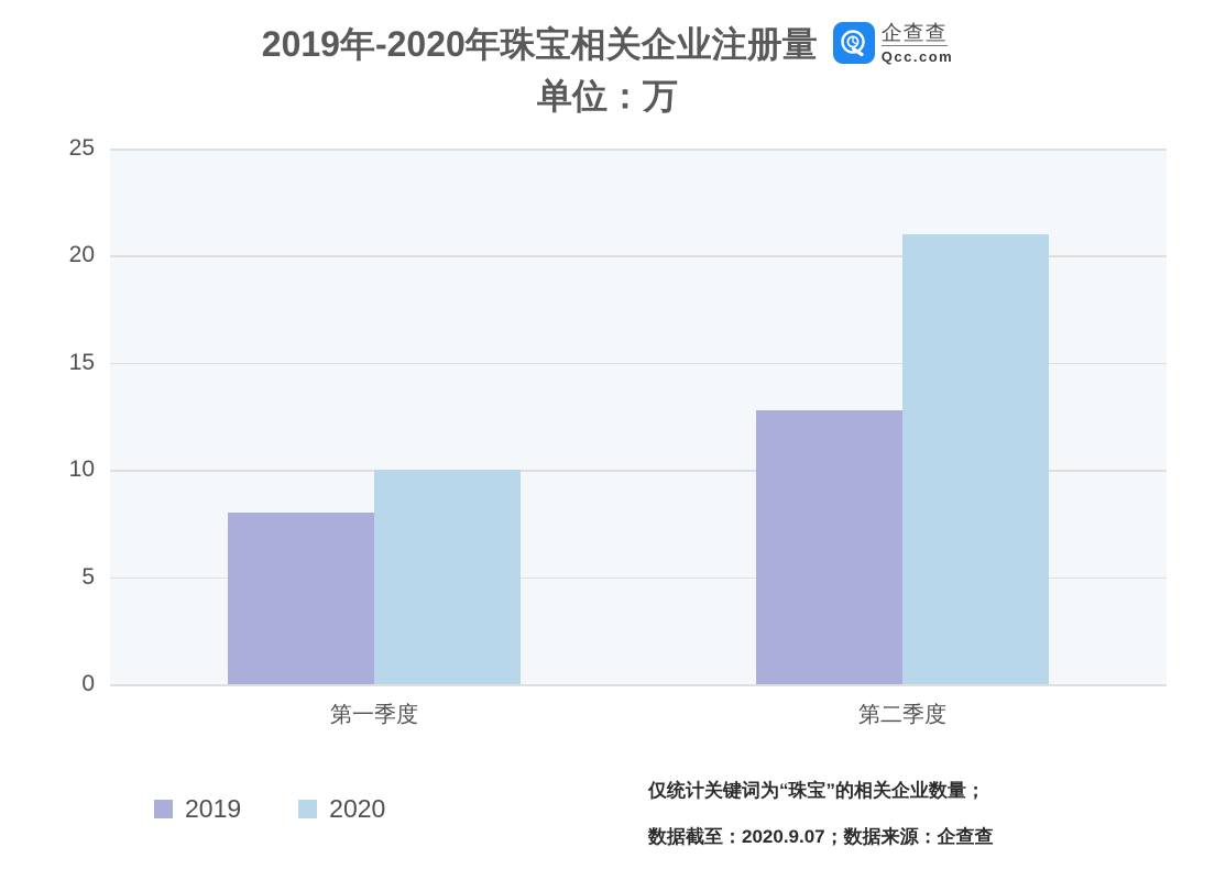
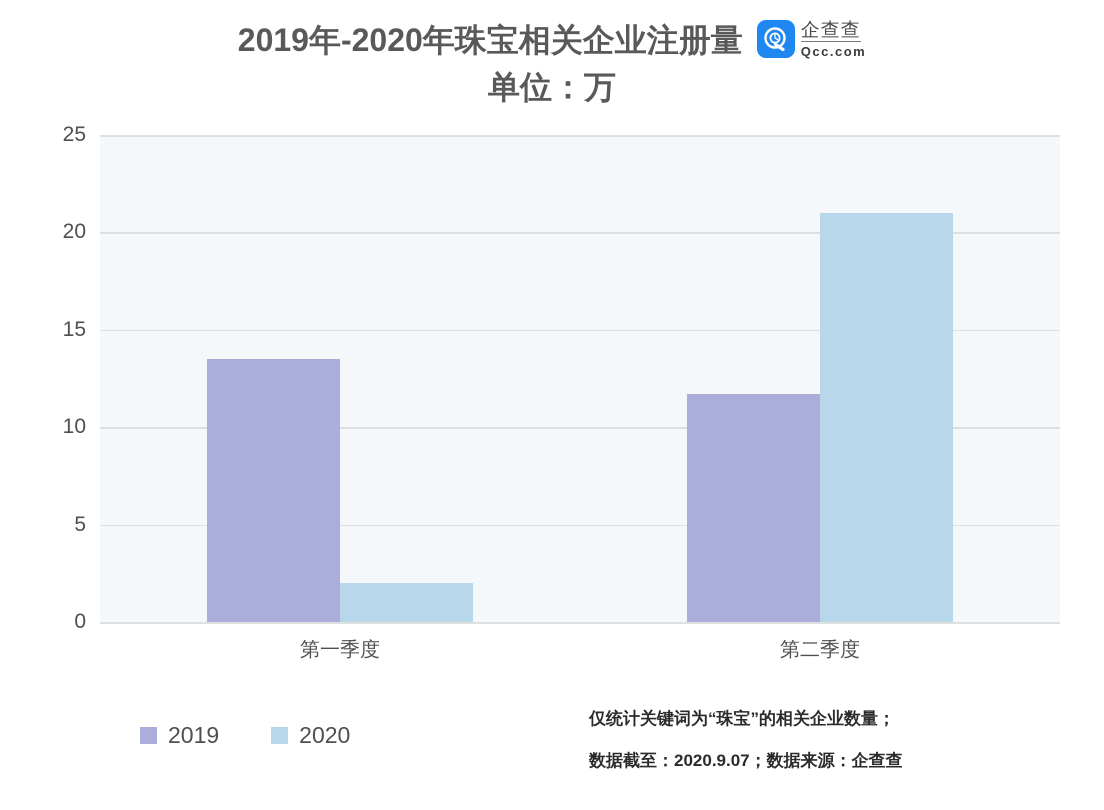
2019/第一季度: 8.0 -> 13.5
2020/第一季度: 10 -> 2
2019/第二季度: 12.8 -> 11.7
